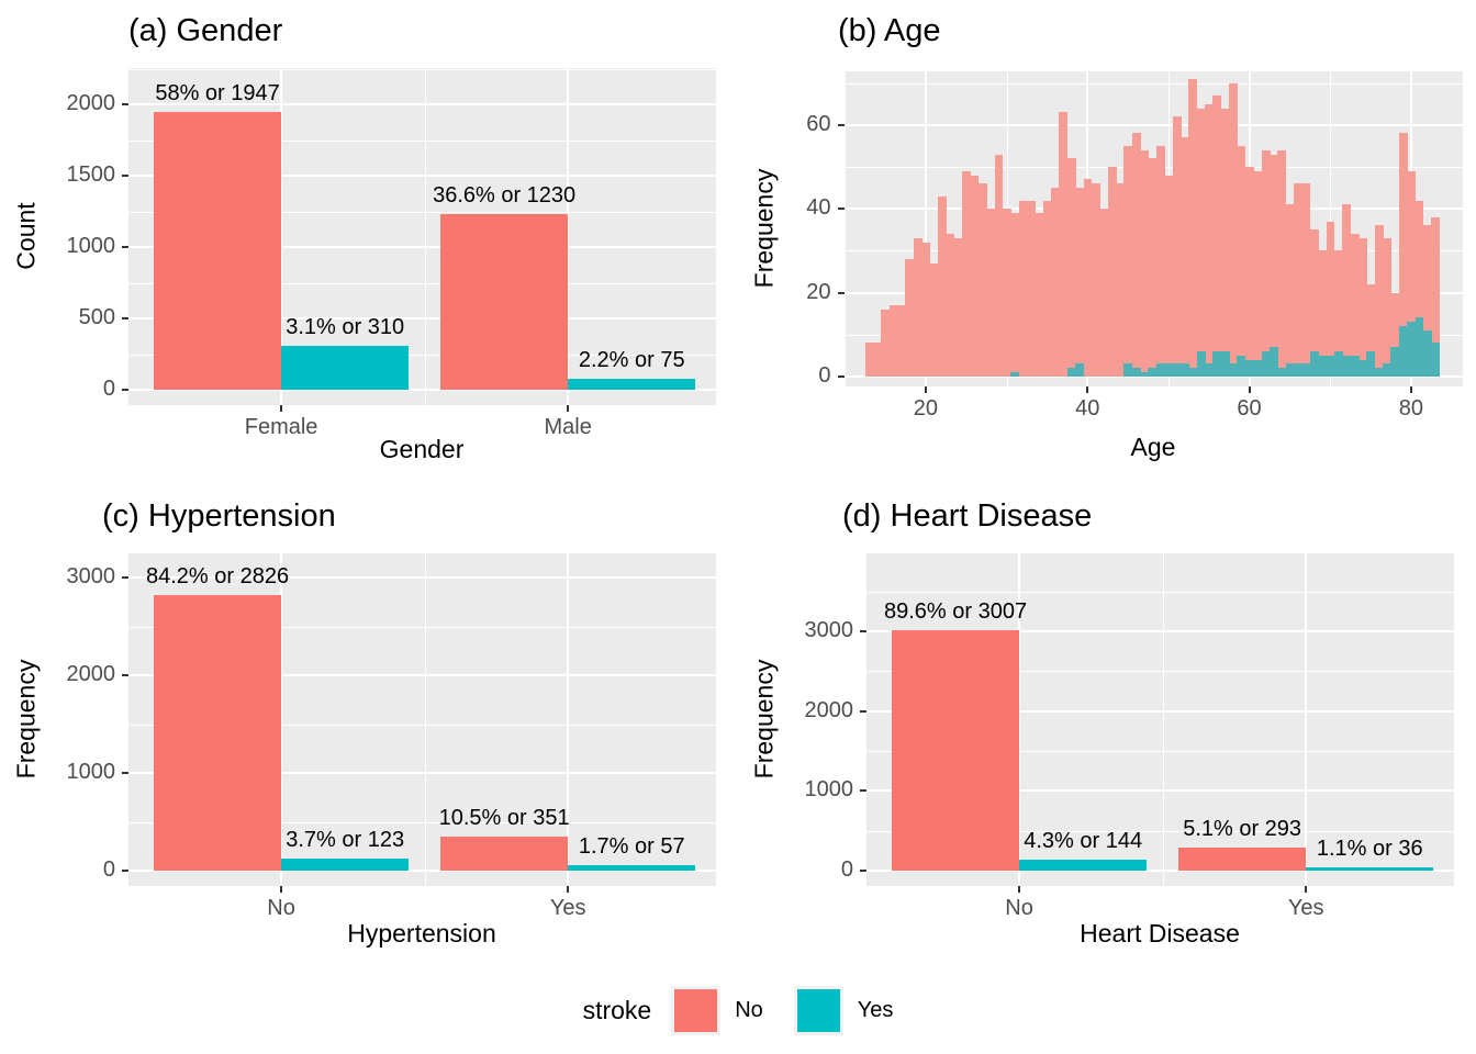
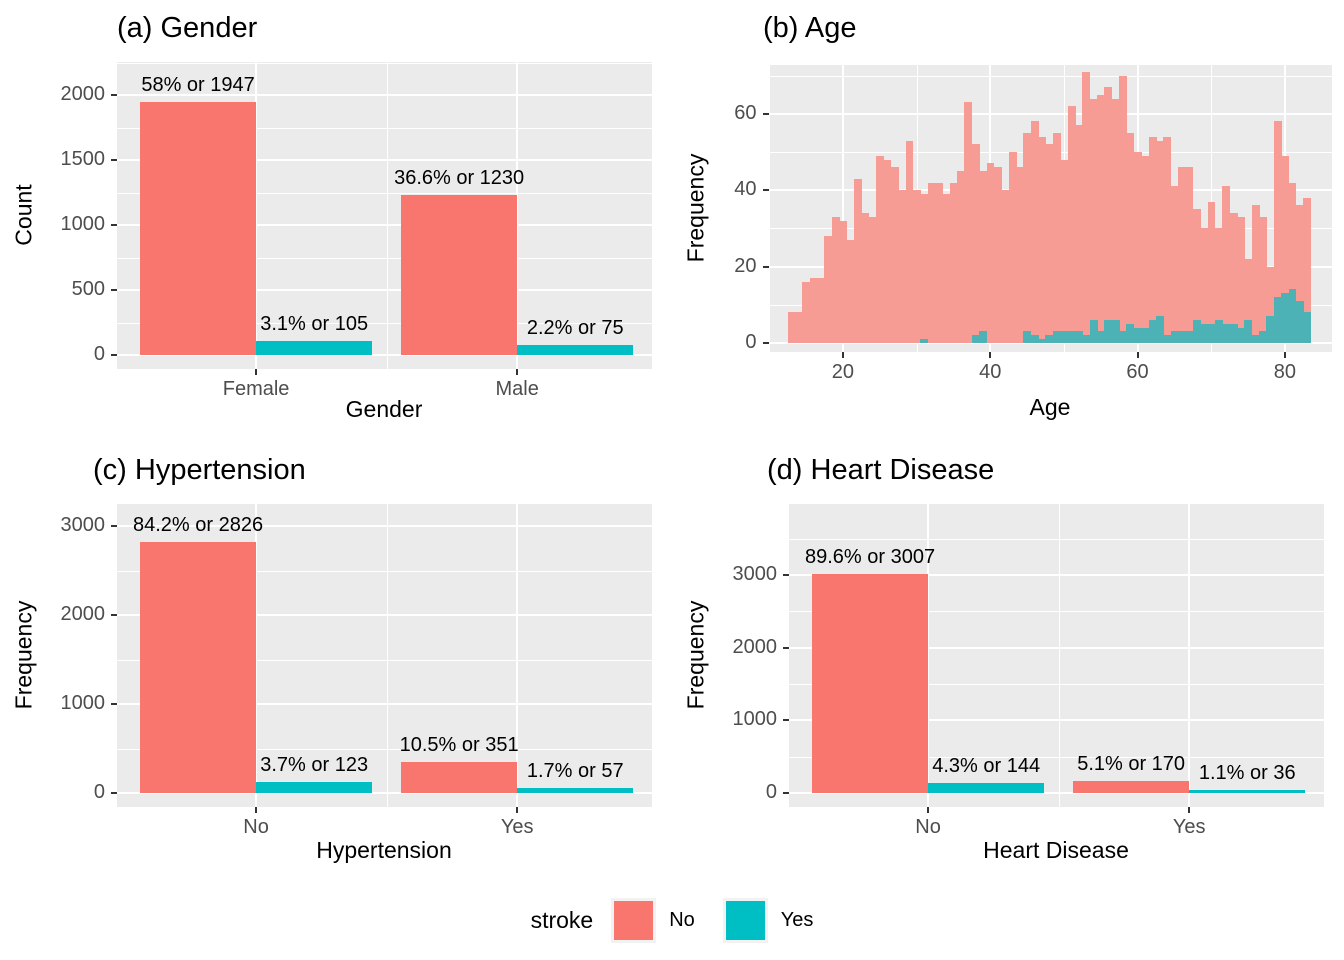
(a) Gender/Yes/Female: 310 -> 105
(d) Heart Disease/No/Yes: 293 -> 170
